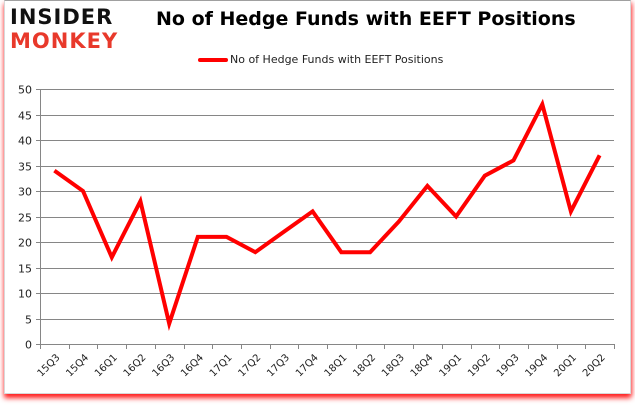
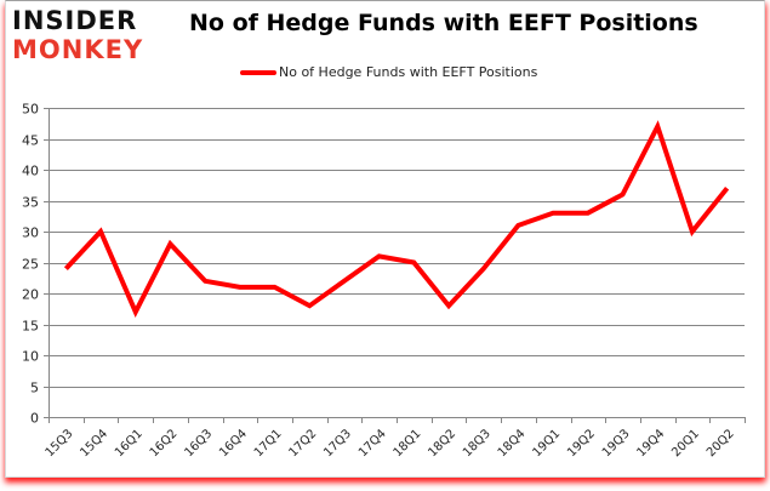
15Q3: 34 -> 24
16Q3: 4 -> 22
18Q1: 18 -> 25
19Q1: 25 -> 33
20Q1: 26 -> 30
